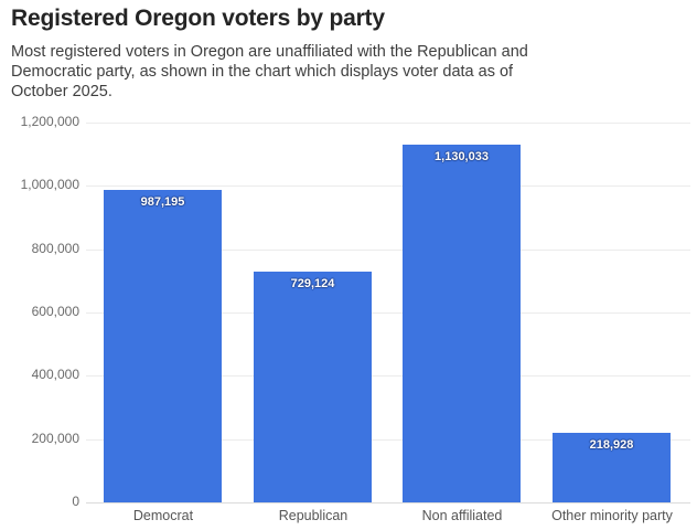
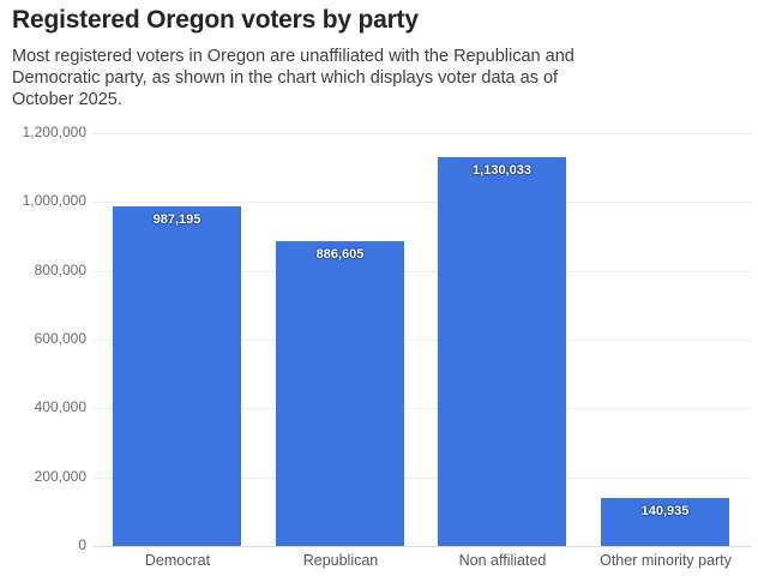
Republican: 729,124 -> 886,605
Other minority party: 218,928 -> 140,935
